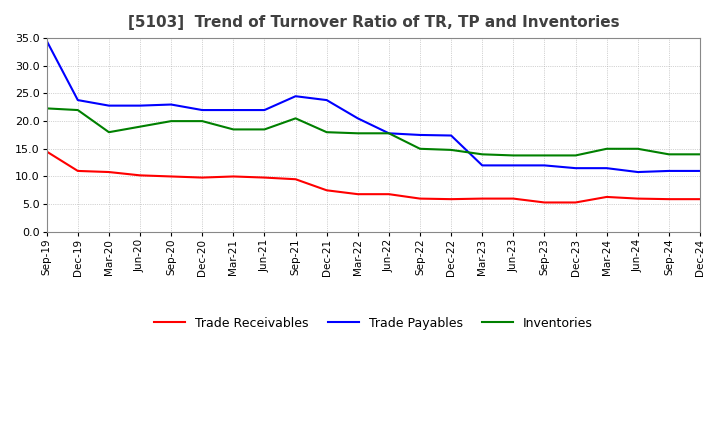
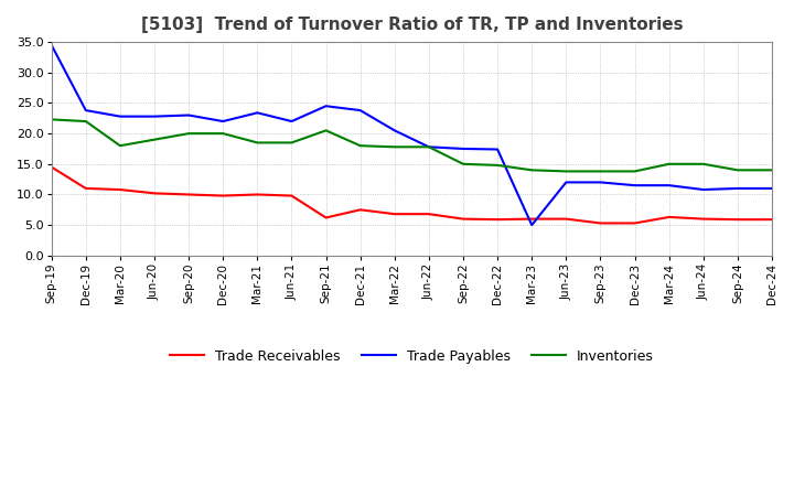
Trade Payables/Mar-21: 22.0 -> 23.4
Trade Receivables/Sep-21: 9.5 -> 6.2
Trade Payables/Mar-23: 12.0 -> 5.0
